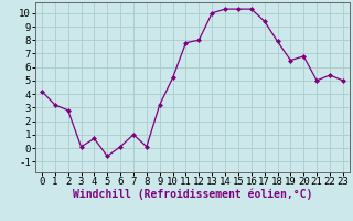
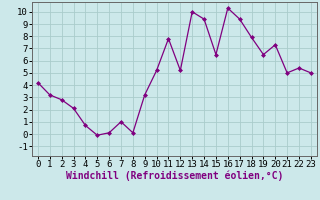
3: 0.1 -> 2.1
5: -0.6 -> -0.1
12: 8.0 -> 5.2
14: 10.3 -> 9.4
15: 10.3 -> 6.5
20: 6.8 -> 7.3
